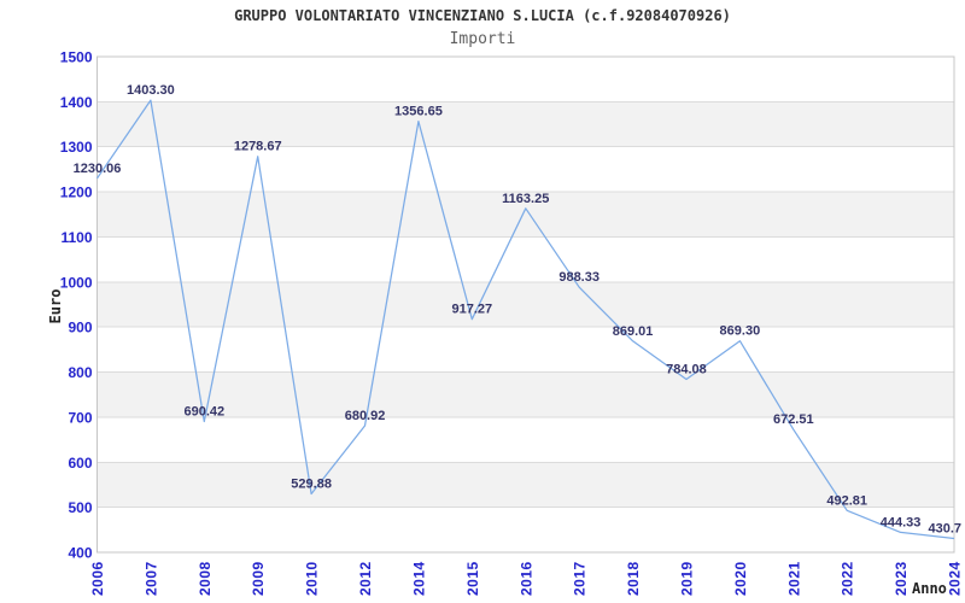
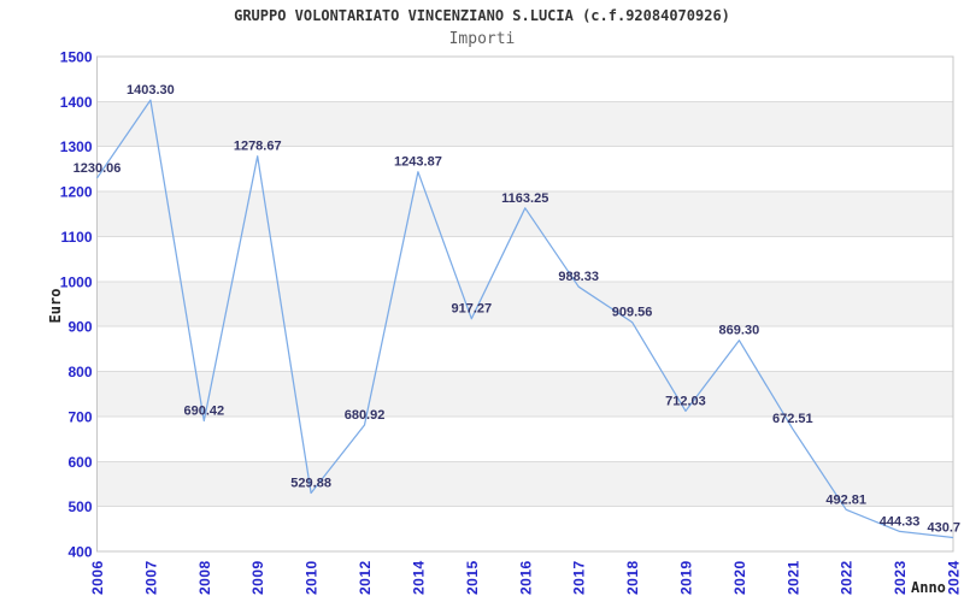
2014: 1356.65 -> 1243.87
2018: 869.01 -> 909.56
2019: 784.08 -> 712.03
